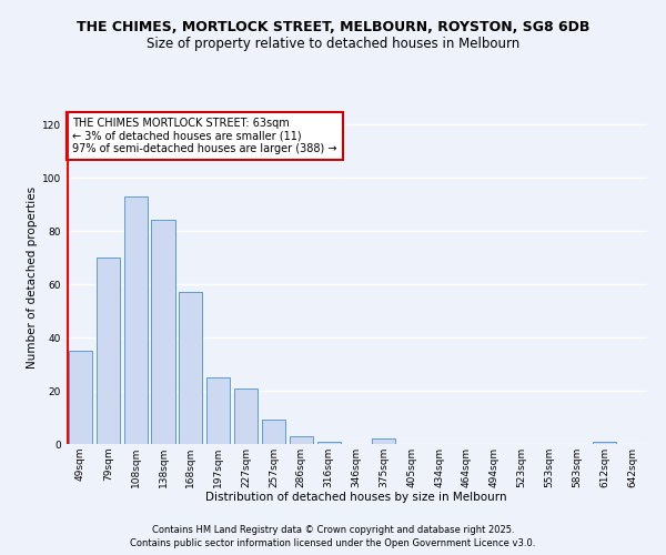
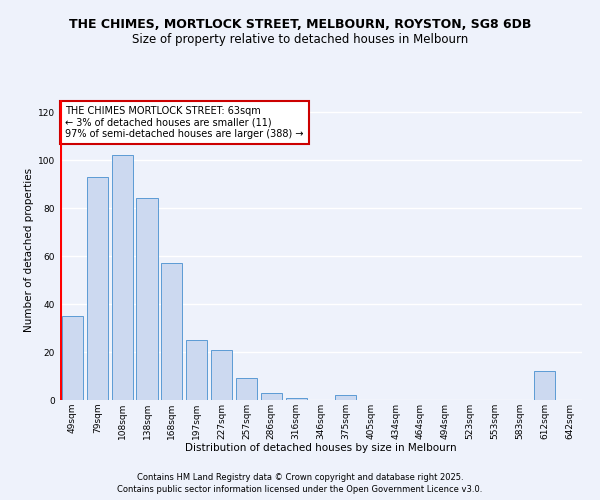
79sqm: 70 -> 93
108sqm: 93 -> 102
612sqm: 1 -> 12
